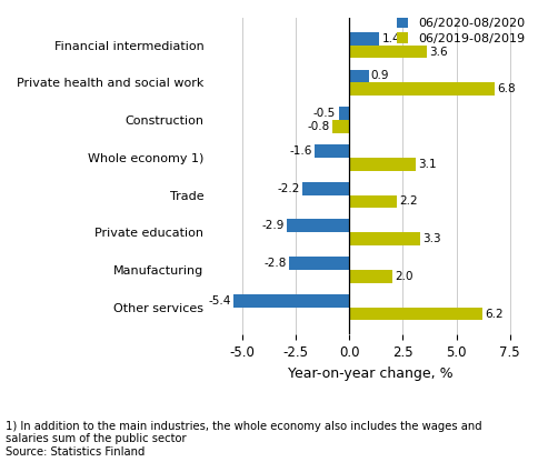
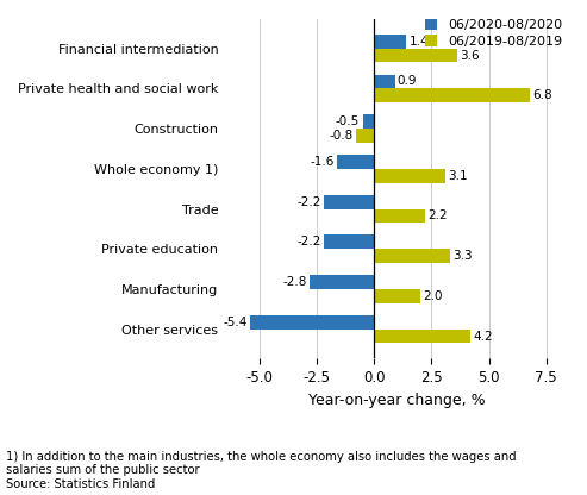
06/2020-08/2020/Private education: -2.9 -> -2.2
06/2019-08/2019/Other services: 6.2 -> 4.2
